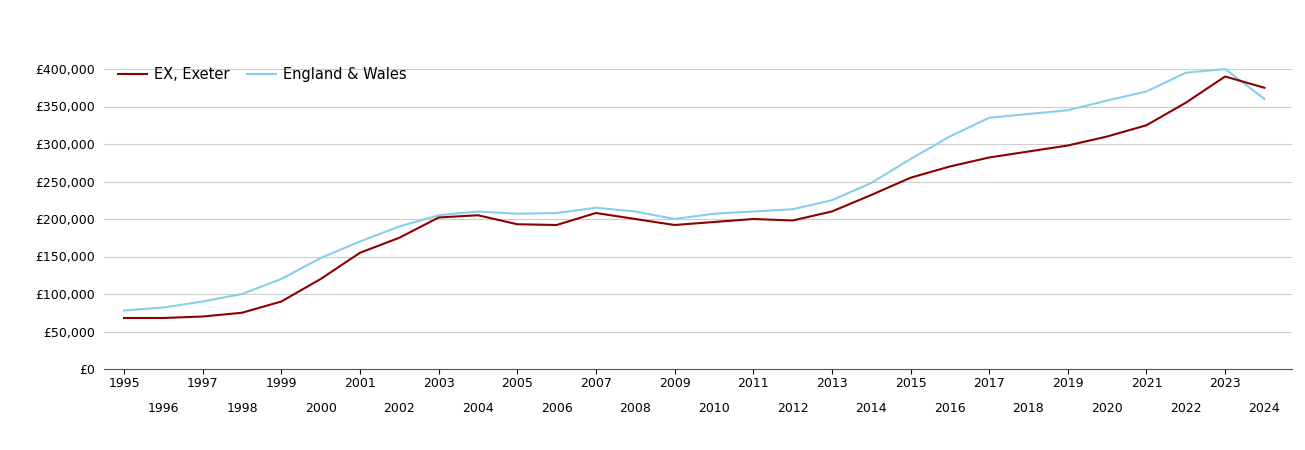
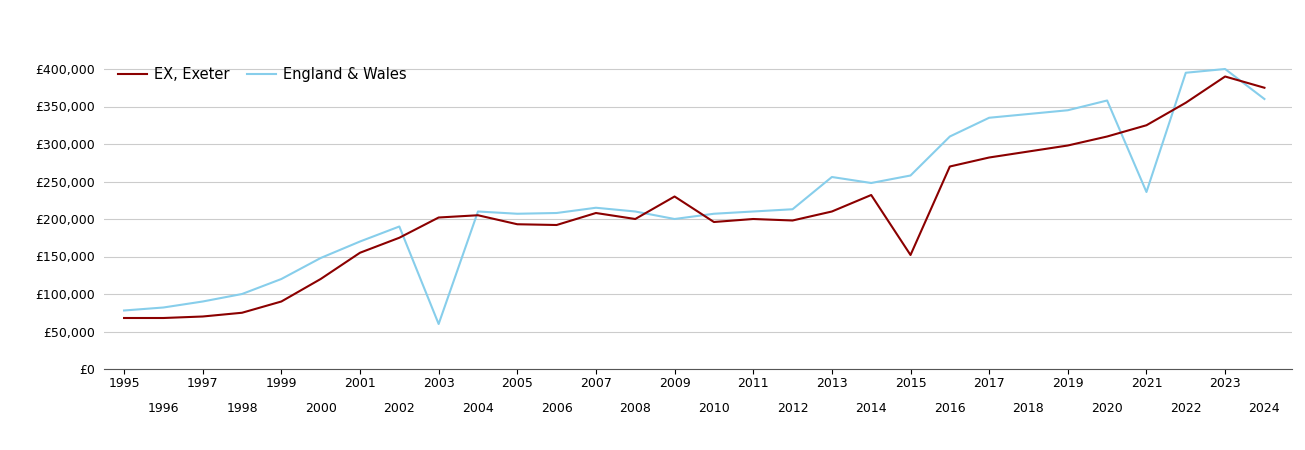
England & Wales/2003: £205,000 -> £60,000
EX, Exeter/2009: £192,000 -> £230,000
England & Wales/2013: £225,000 -> £256,000
EX, Exeter/2015: £255,000 -> £152,000
England & Wales/2015: £280,000 -> £258,000
England & Wales/2021: £370,000 -> £236,000
